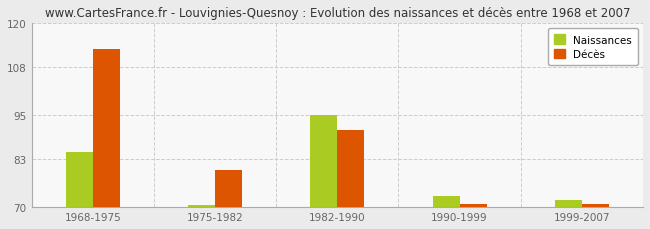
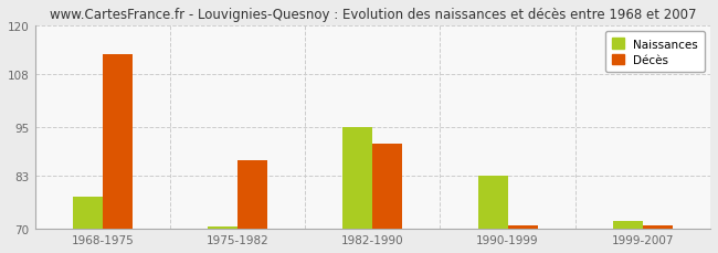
Naissances/1968-1975: 85.0 -> 78.0
Décès/1975-1982: 80.0 -> 87.0
Naissances/1990-1999: 73.0 -> 83.0
